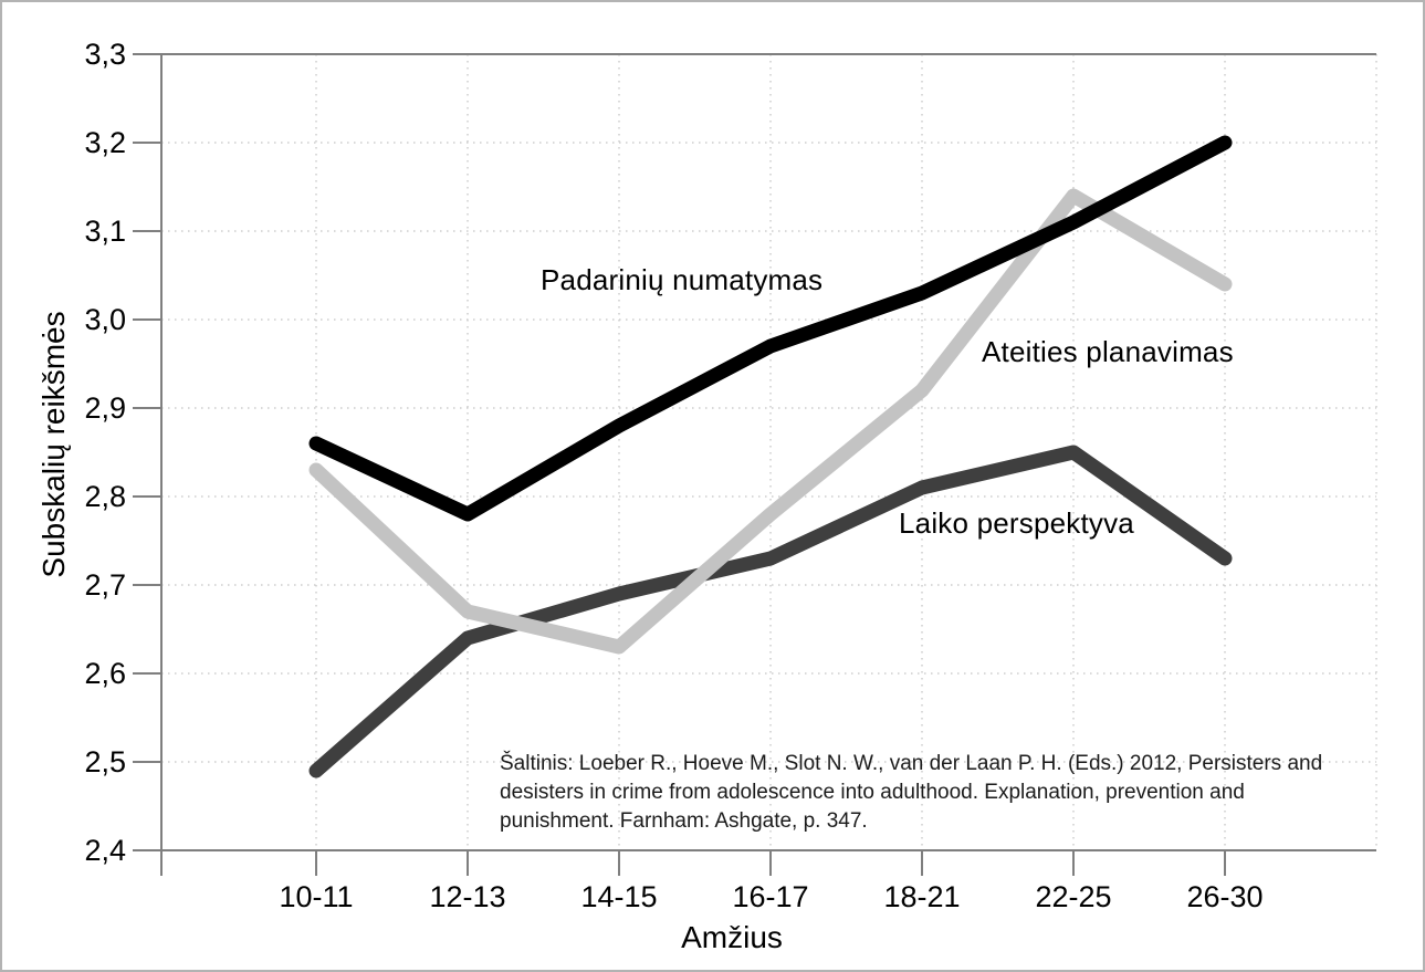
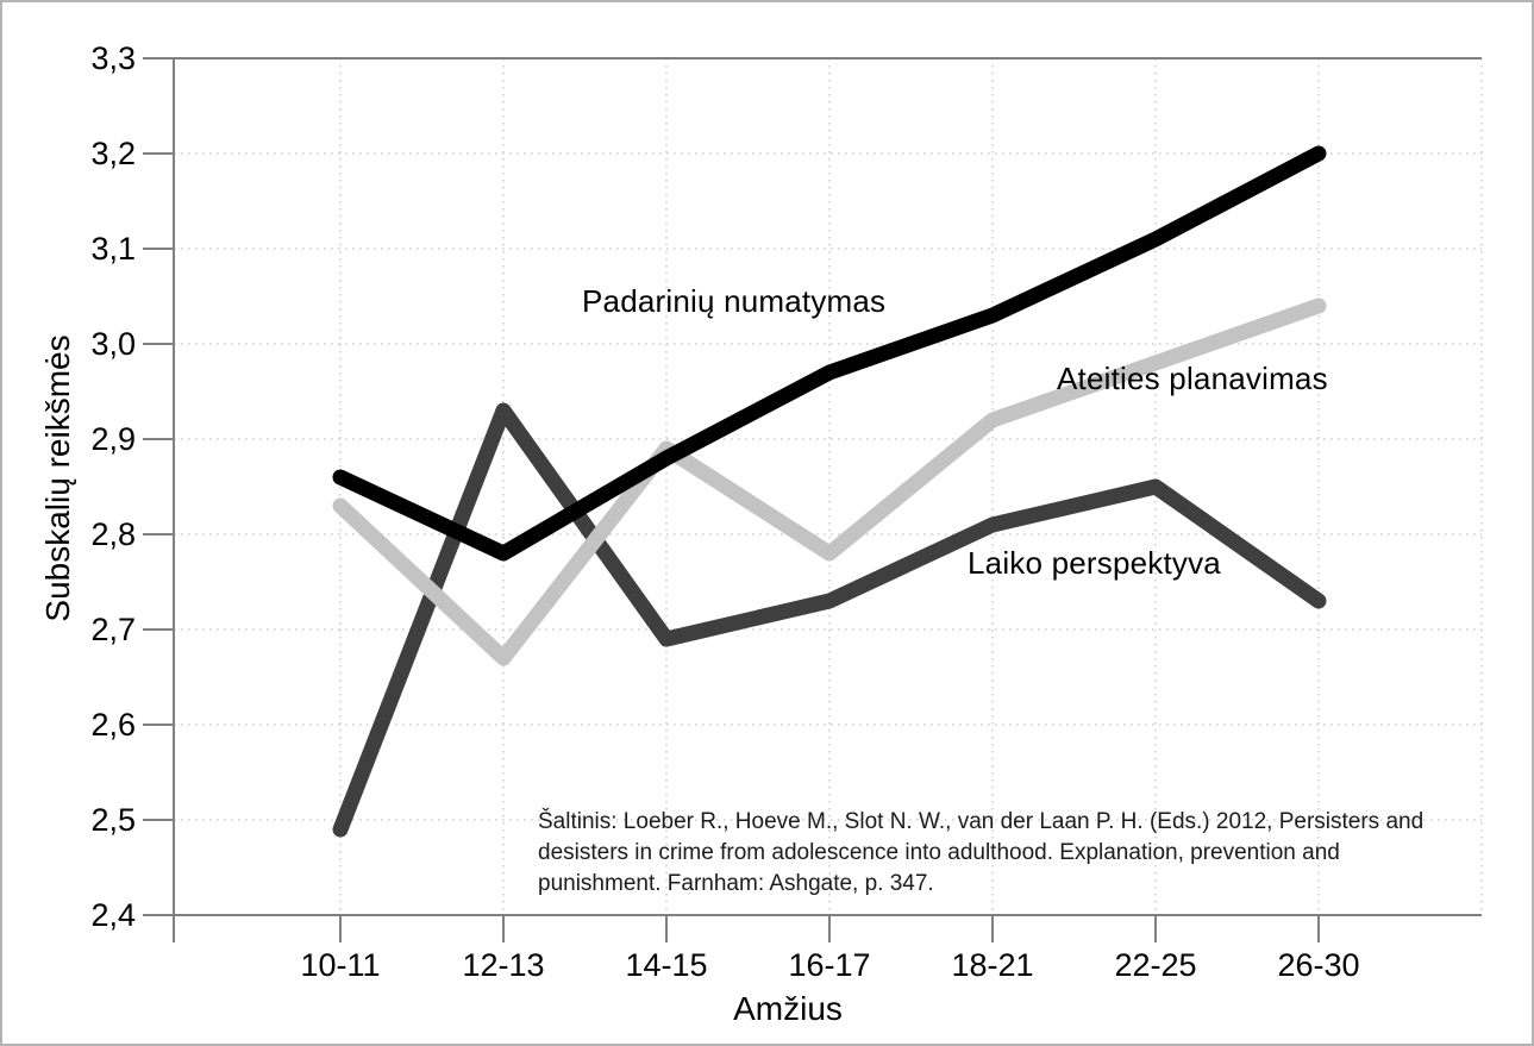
Laiko perspektyva/12-13: 2,64 -> 2,93
Ateities planavimas/14-15: 2,63 -> 2,89
Ateities planavimas/22-25: 3,14 -> 2,98
